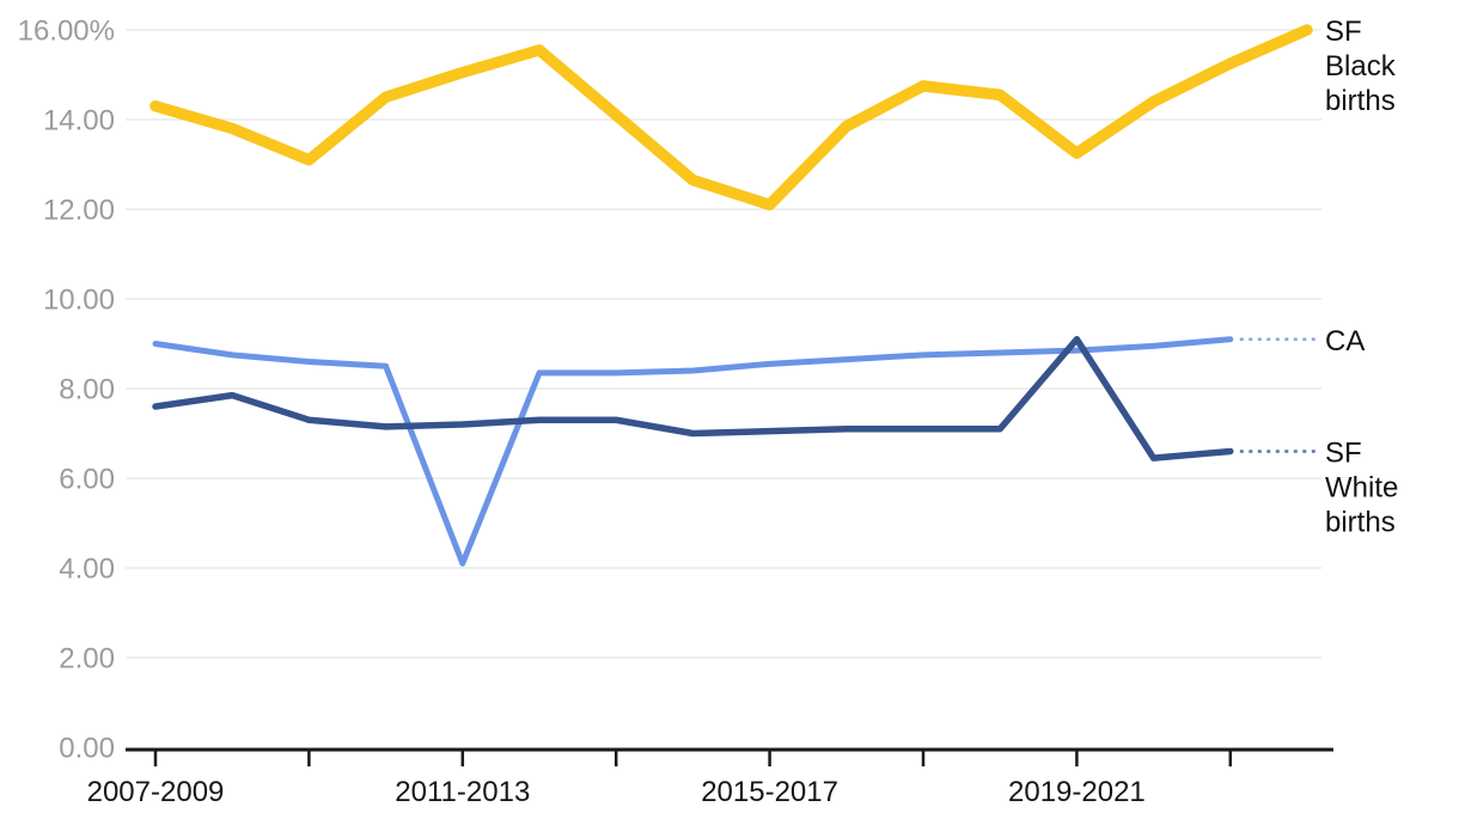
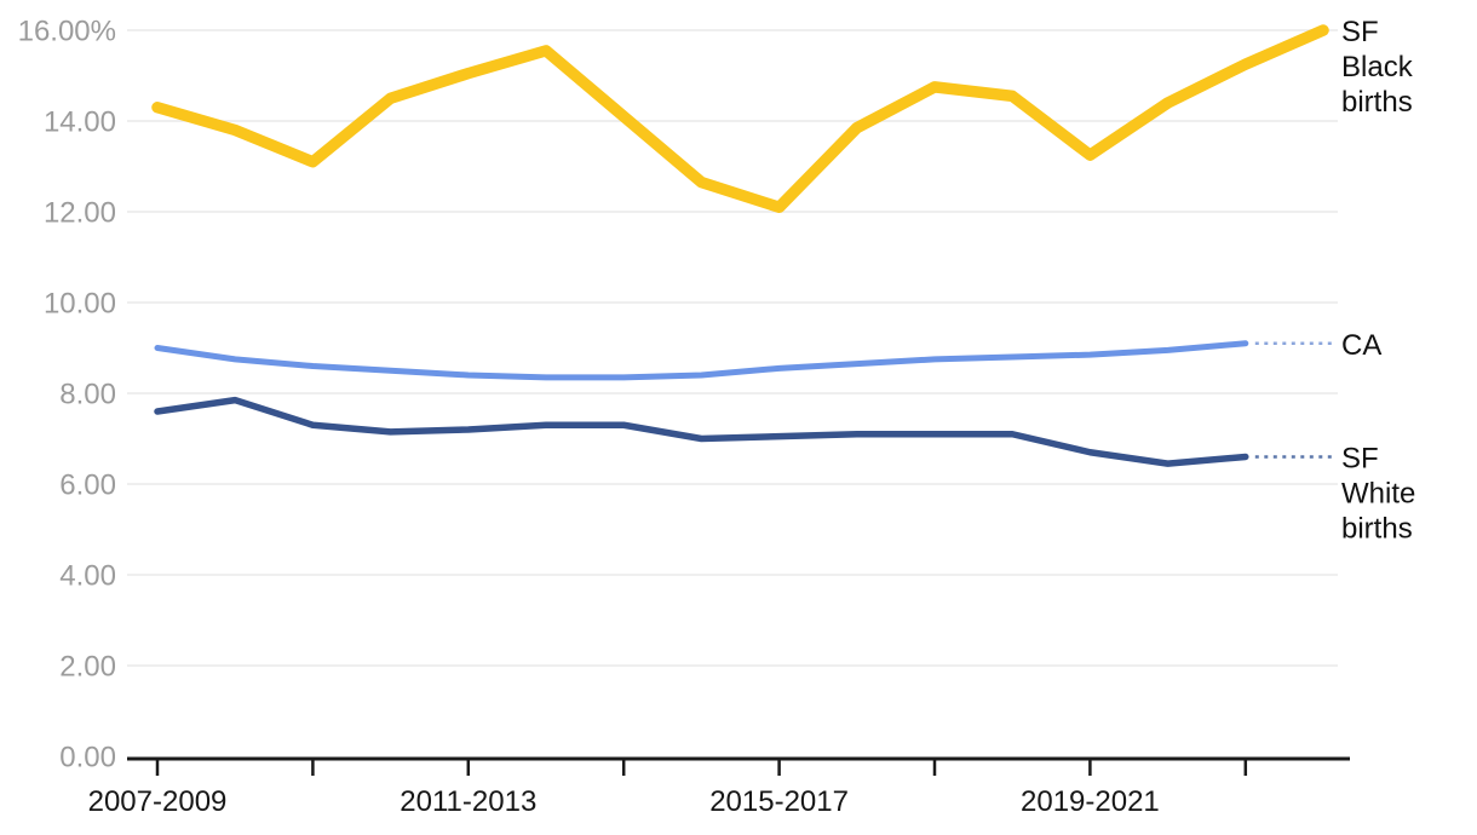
CA/2011-2013: 4.1% -> 8.4%
SF White births/2019-2021: 9.1% -> 6.7%
